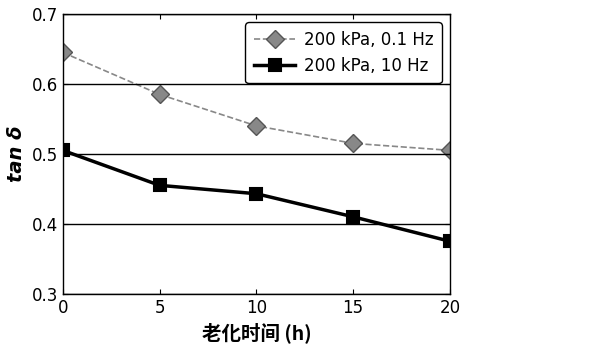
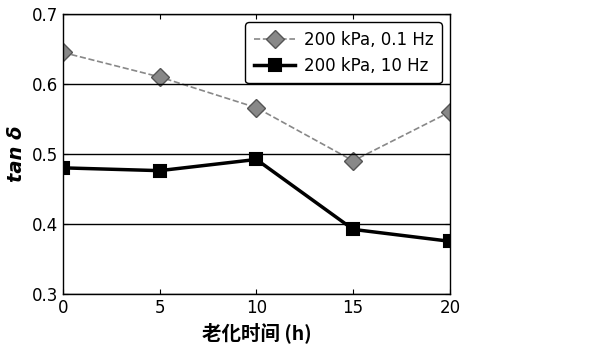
200 kPa, 10 Hz/0: 0.505 -> 0.480
200 kPa, 0.1 Hz/5: 0.585 -> 0.610
200 kPa, 10 Hz/5: 0.455 -> 0.476
200 kPa, 0.1 Hz/10: 0.540 -> 0.566
200 kPa, 10 Hz/10: 0.443 -> 0.492
200 kPa, 0.1 Hz/15: 0.515 -> 0.490
200 kPa, 10 Hz/15: 0.410 -> 0.392
200 kPa, 0.1 Hz/20: 0.505 -> 0.560
